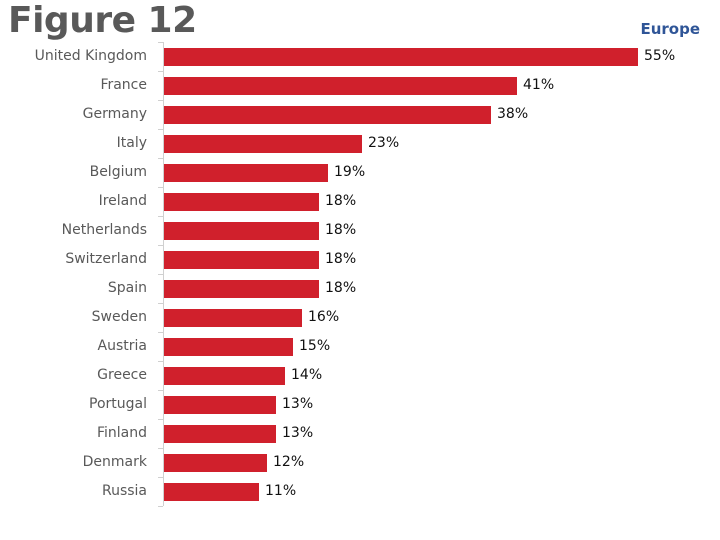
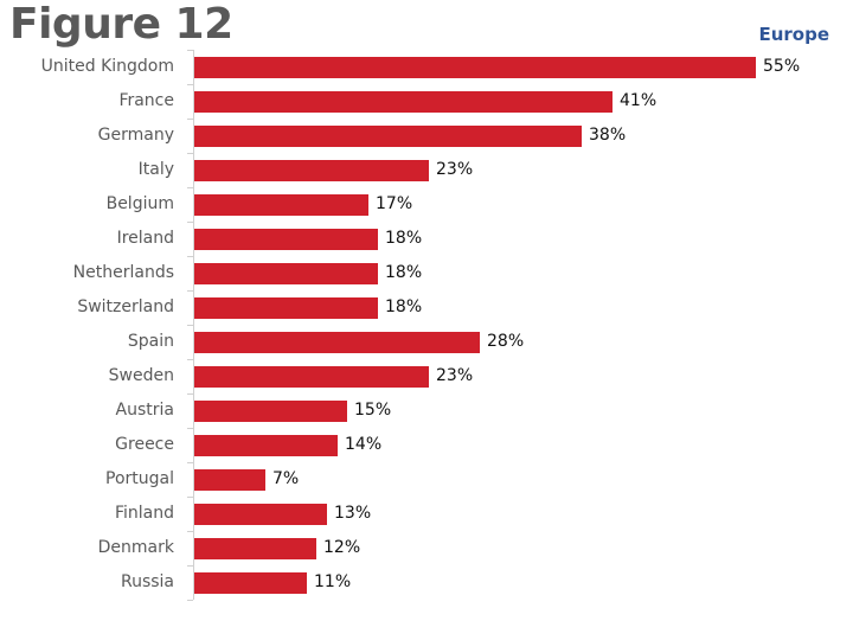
Belgium: 19% -> 17%
Spain: 18% -> 28%
Sweden: 16% -> 23%
Portugal: 13% -> 7%
